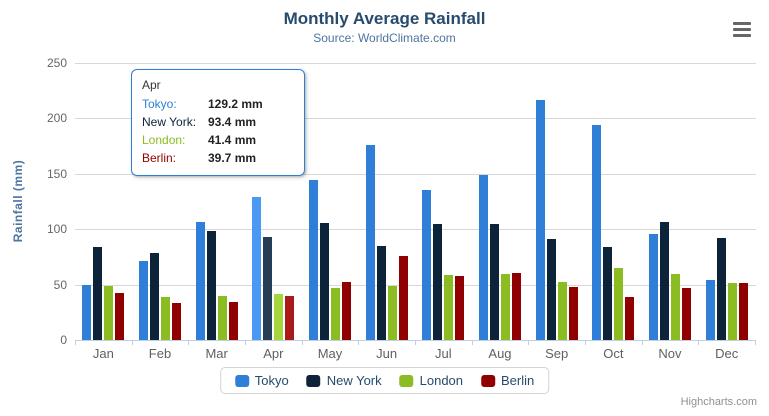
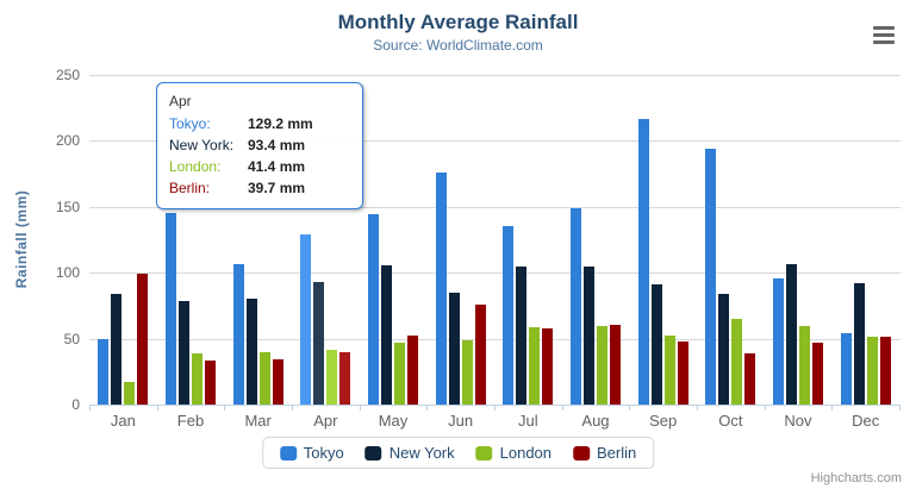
London/Jan: 49 -> 17
Berlin/Jan: 42 -> 99
Tokyo/Feb: 72 -> 145
New York/Mar: 98 -> 80
